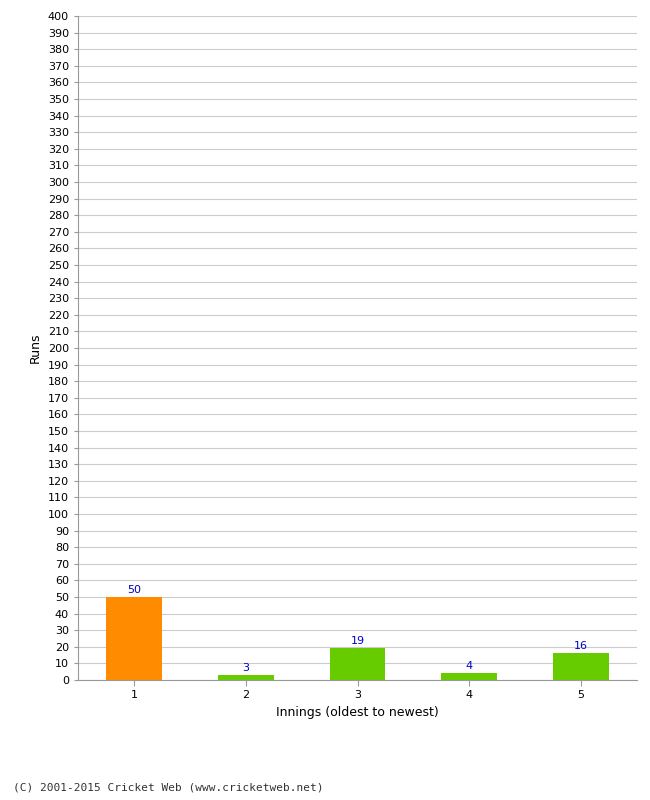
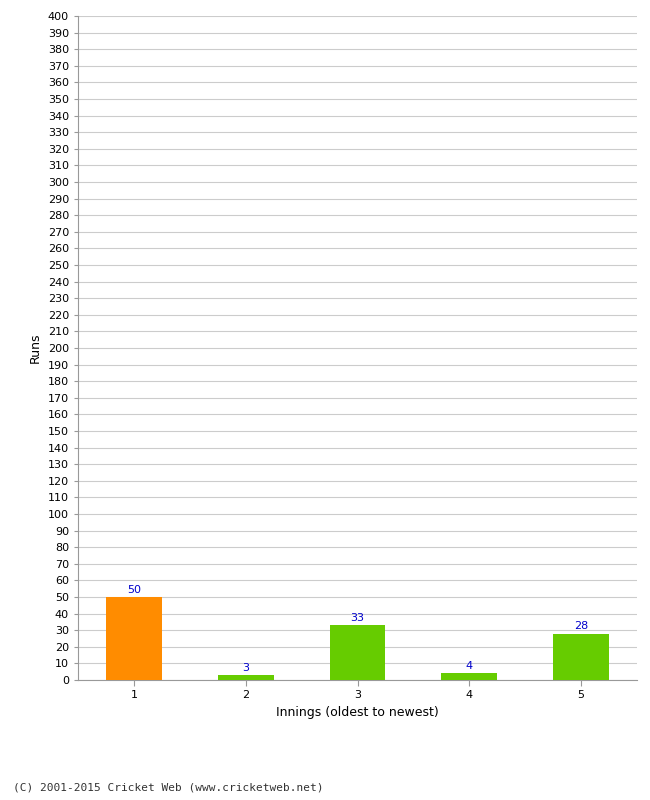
3: 19 -> 33
5: 16 -> 28
